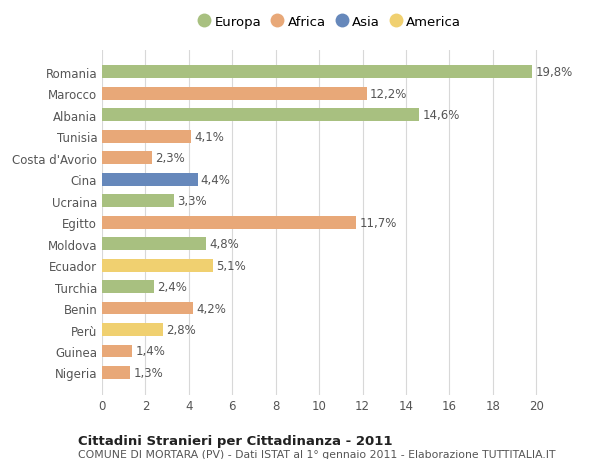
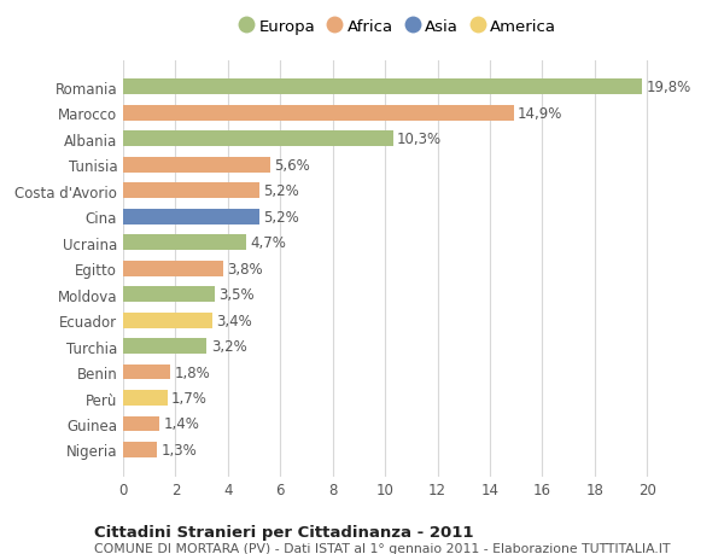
Marocco: 12,2% -> 14,9%
Albania: 14,6% -> 10,3%
Tunisia: 4,1% -> 5,6%
Costa d'Avorio: 2,3% -> 5,2%
Cina: 4,4% -> 5,2%
Ucraina: 3,3% -> 4,7%
Egitto: 11,7% -> 3,8%
Moldova: 4,8% -> 3,5%
Ecuador: 5,1% -> 3,4%
Turchia: 2,4% -> 3,2%
Benin: 4,2% -> 1,8%
Perù: 2,8% -> 1,7%
